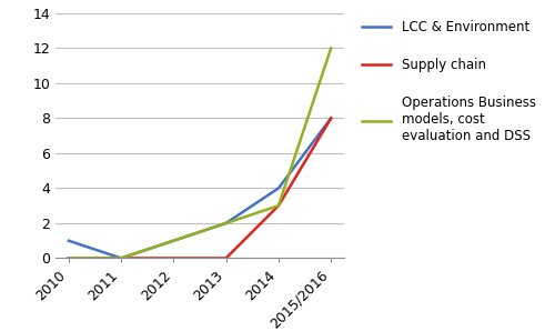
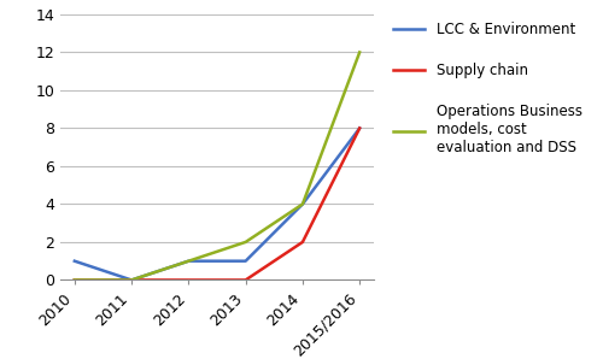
LCC & Environment/2013: 2 -> 1
Supply chain/2014: 3 -> 2
Operations Business models, cost evaluation and DSS/2014: 3 -> 4
